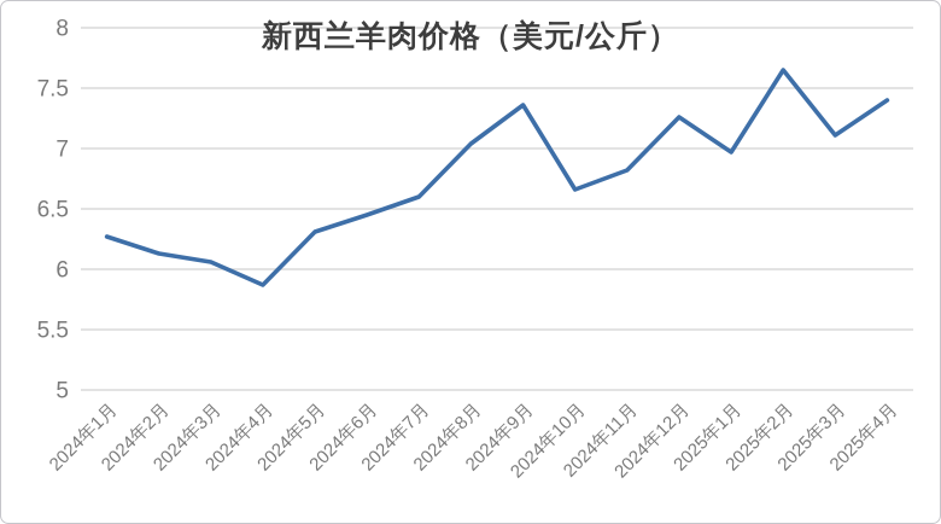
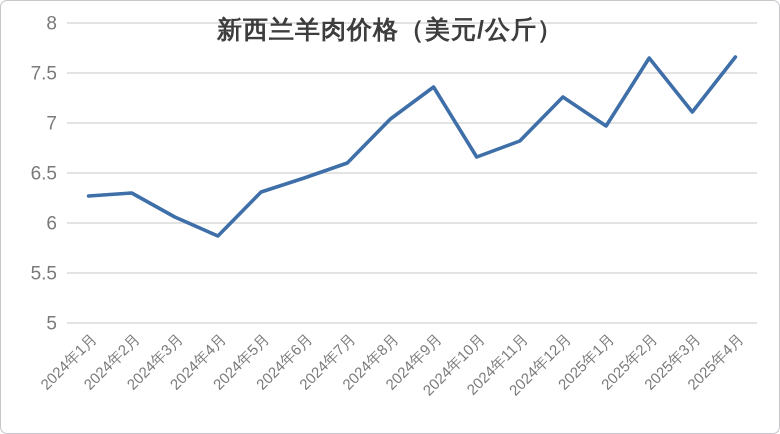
2024年2月: 6.13 -> 6.30
2025年4月: 7.40 -> 7.66
